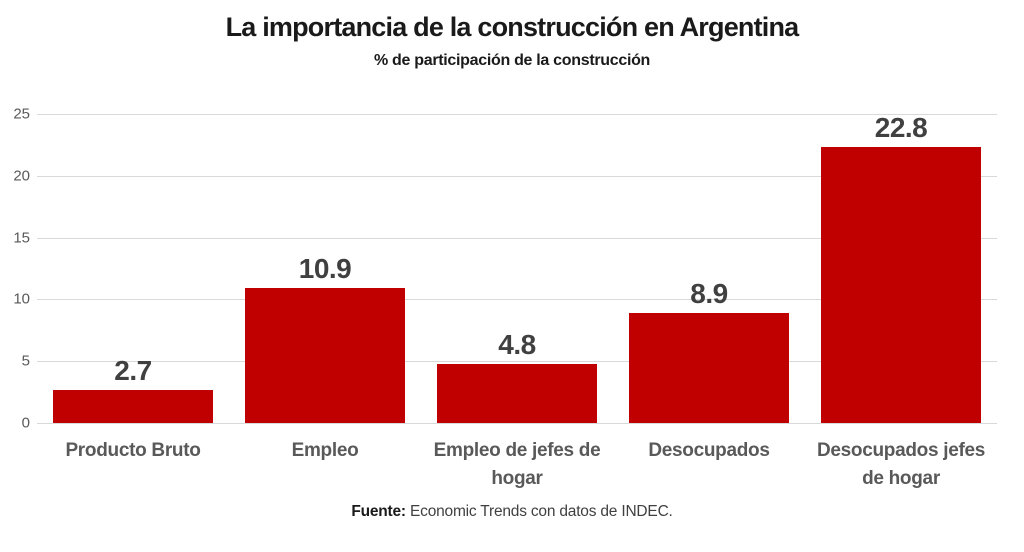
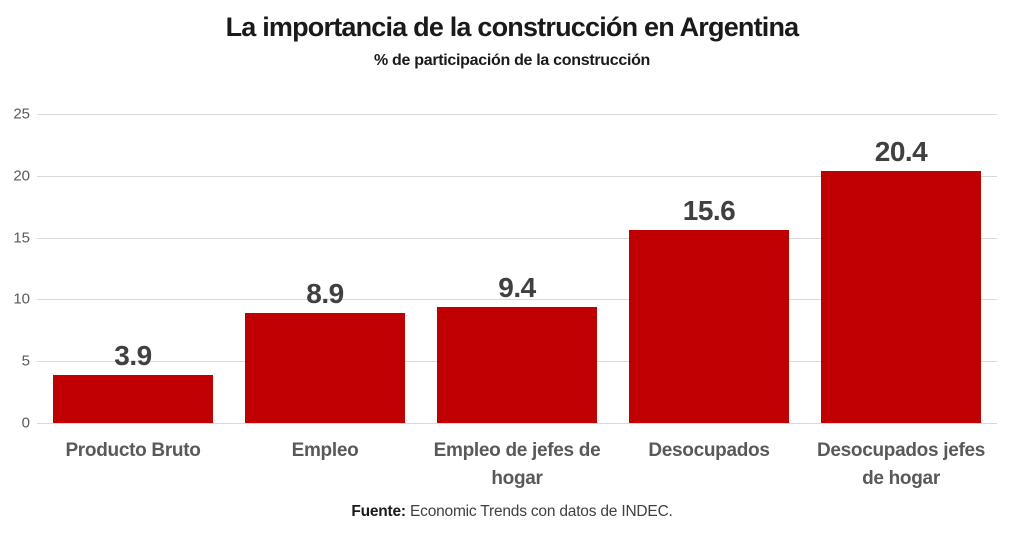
Producto Bruto: 2.7 -> 3.9
Empleo: 10.9 -> 8.9
Empleo de jefes de hogar: 4.8 -> 9.4
Desocupados: 8.9 -> 15.6
Desocupados jefes de hogar: 22.8 -> 20.4
